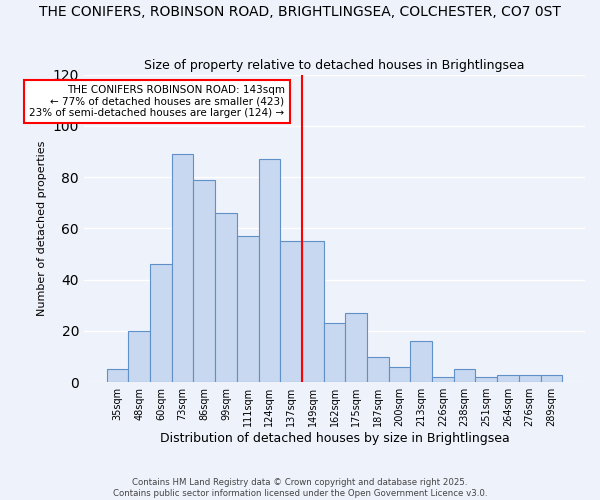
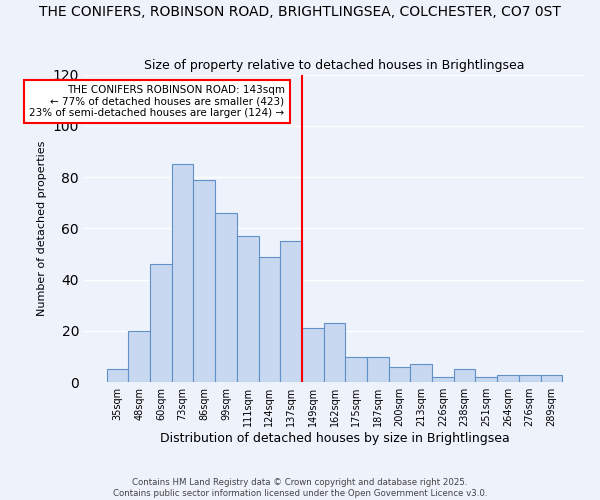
73sqm: 89 -> 85
124sqm: 87 -> 49
149sqm: 55 -> 21
175sqm: 27 -> 10
213sqm: 16 -> 7
